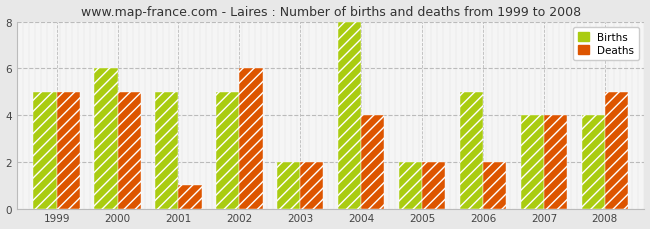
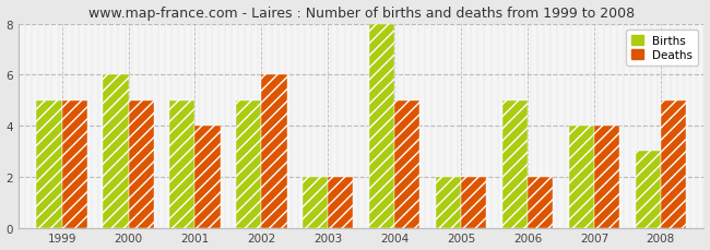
Deaths/2001: 1 -> 4
Deaths/2004: 4 -> 5
Births/2008: 4 -> 3
